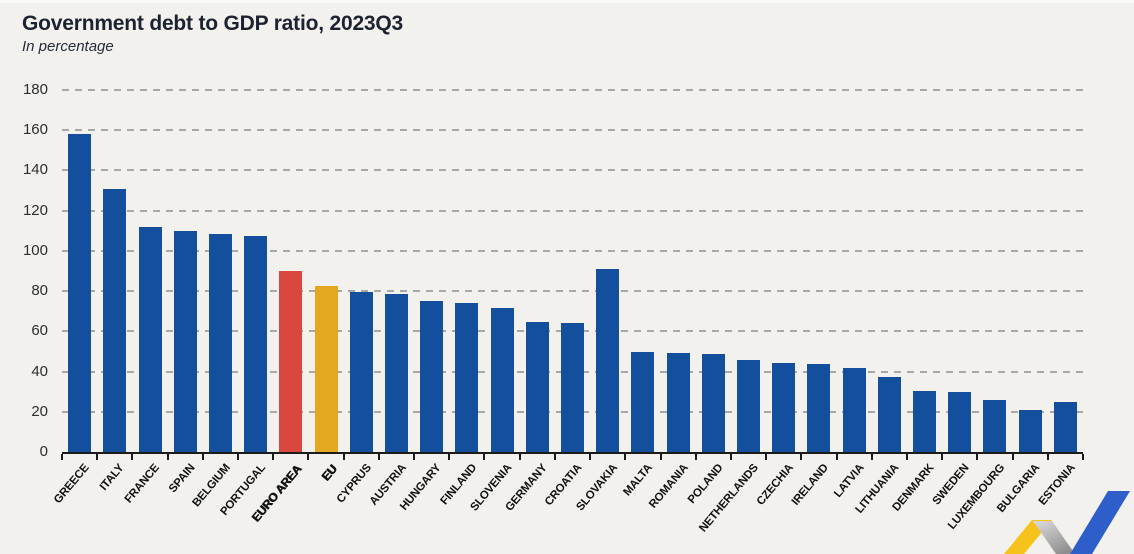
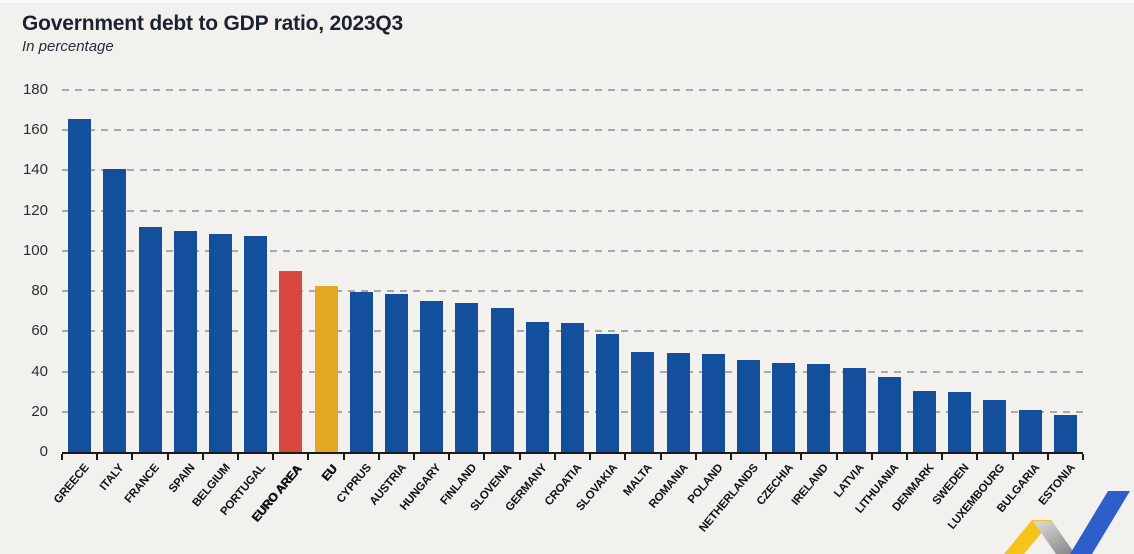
GREECE: 158 -> 166
ITALY: 131 -> 141
SLOVAKIA: 91 -> 59
ESTONIA: 25 -> 18
